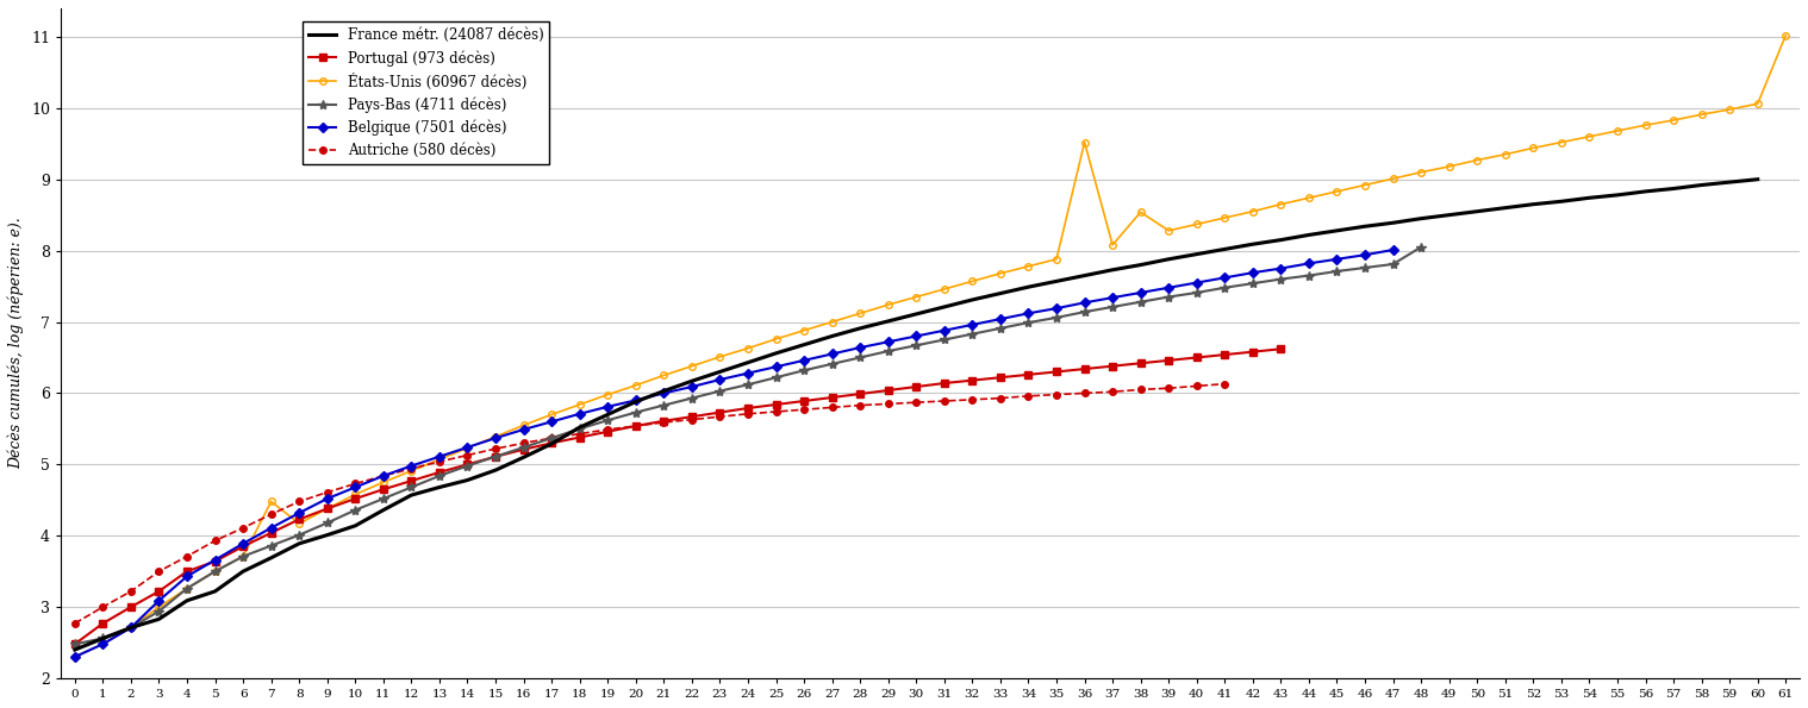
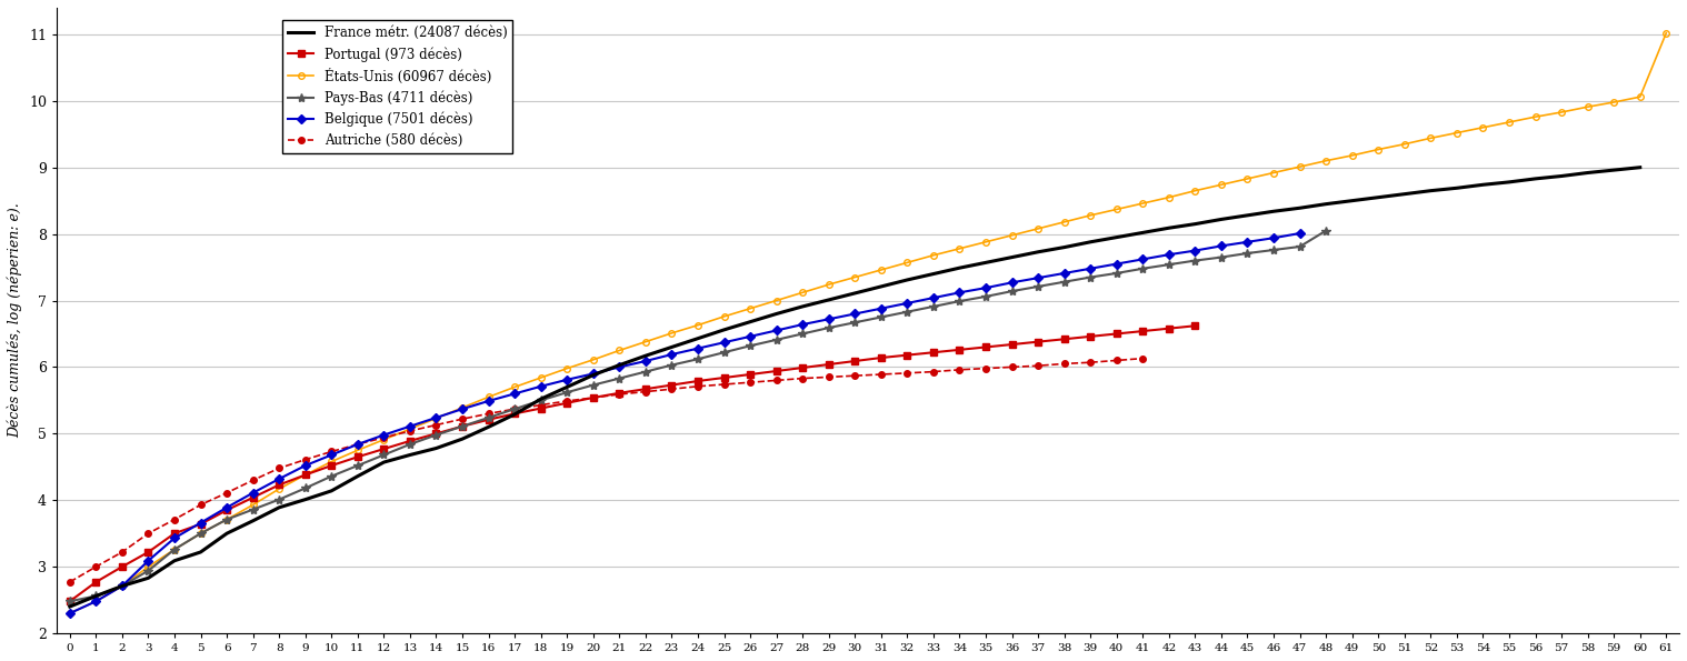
États-Unis (60967 décès)/7: 4.48 -> 3.93
États-Unis (60967 décès)/36: 9.52 -> 7.98
États-Unis (60967 décès)/38: 8.54 -> 8.18
